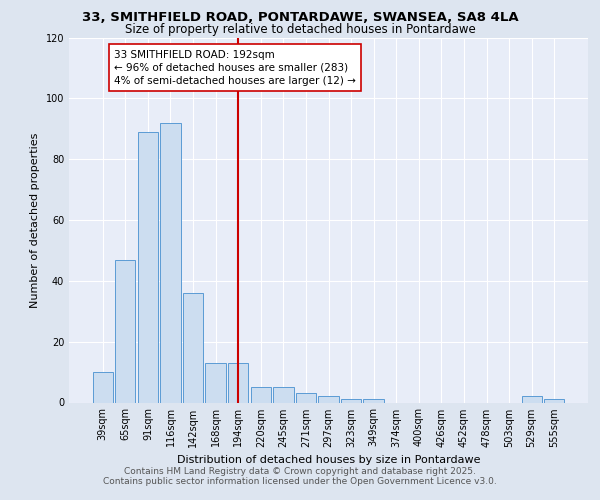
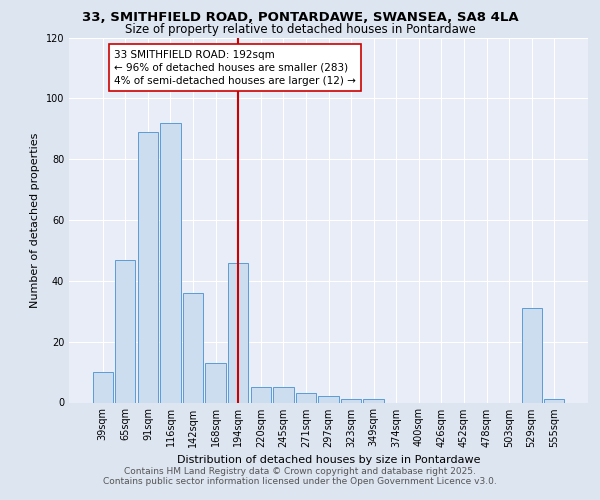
194sqm: 13 -> 46
529sqm: 2 -> 31
